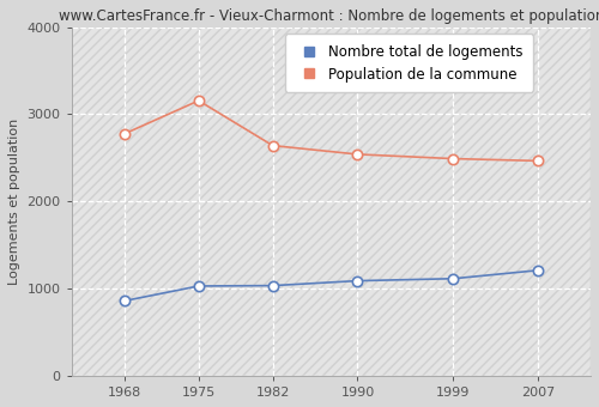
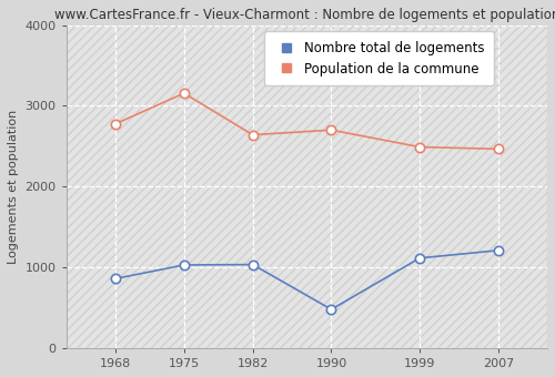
Nombre total de logements/1990: 1090 -> 480
Population de la commune/1990: 2540 -> 2700
